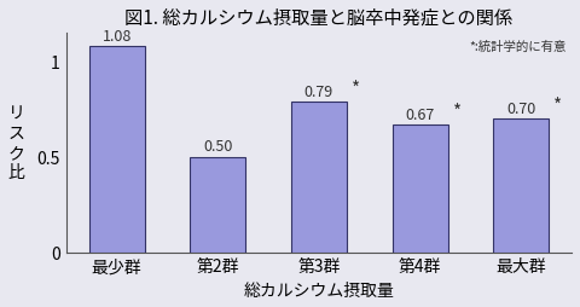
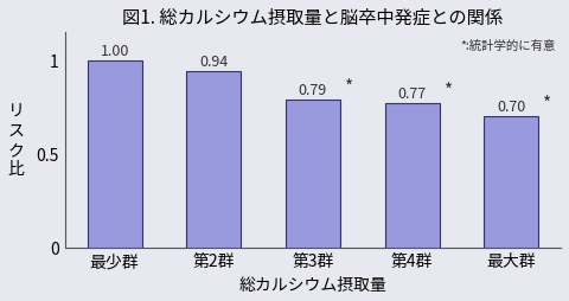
最少群: 1.08 -> 1.00
第2群: 0.50 -> 0.94
第4群: 0.67 -> 0.77
